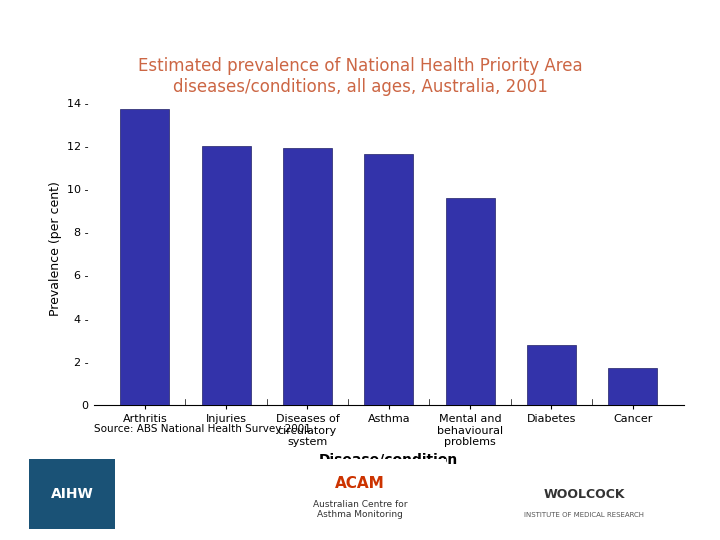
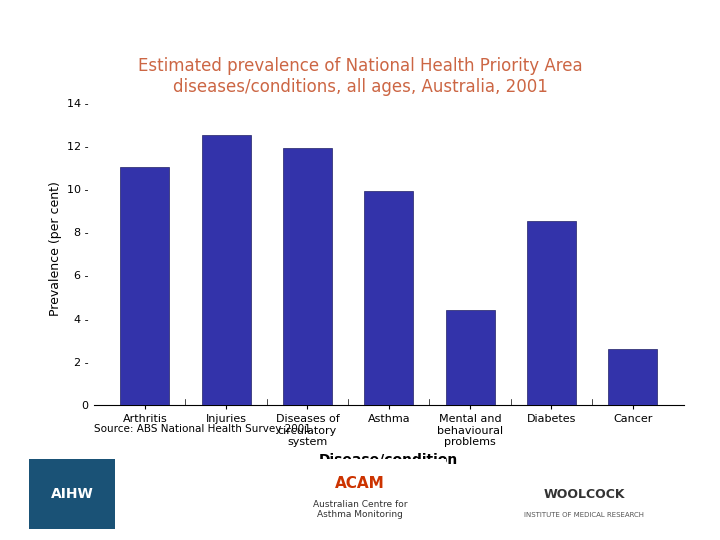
Arthritis: 13.7 - -> 11.0 -
Injuries: 12.0 - -> 12.5 -
Asthma: 11.6 - -> 9.9 -
Mental and behavioural problems: 9.6 - -> 4.4 -
Diabetes: 2.8 - -> 8.5 -
Cancer: 1.7 - -> 2.6 -
